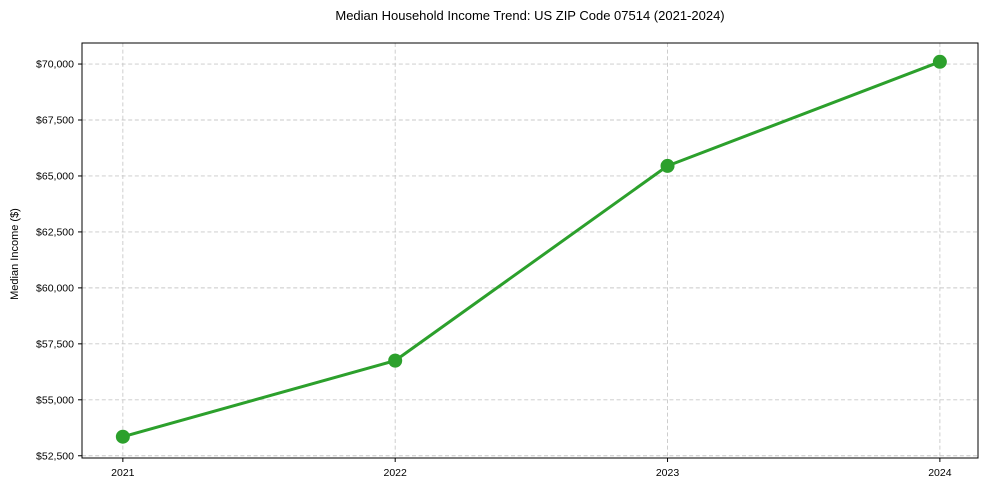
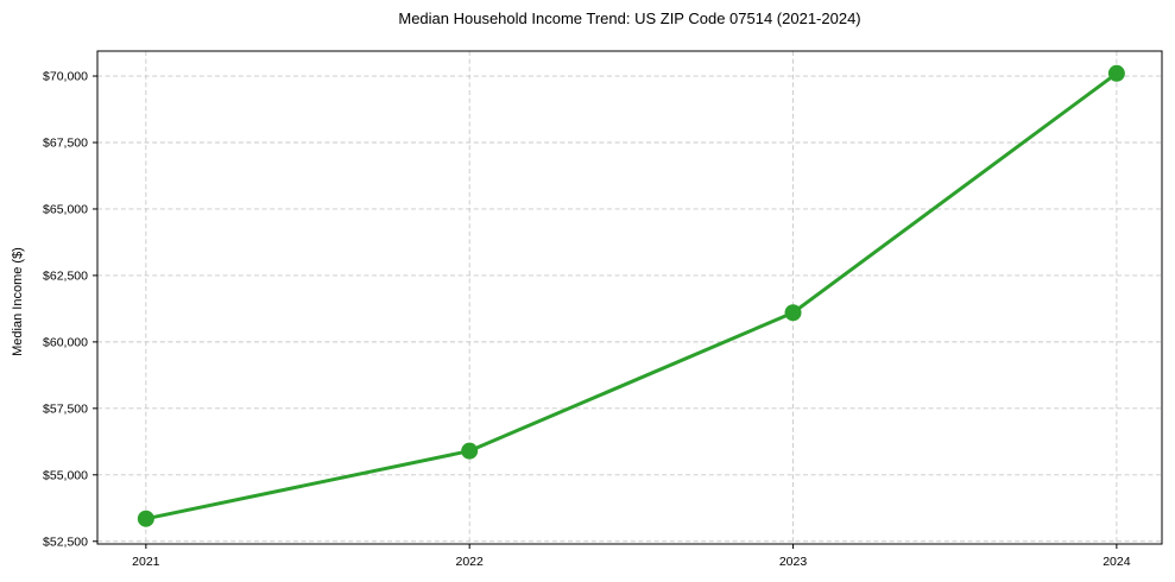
2022: $56800 -> $55900
2023: $65400 -> $61100
